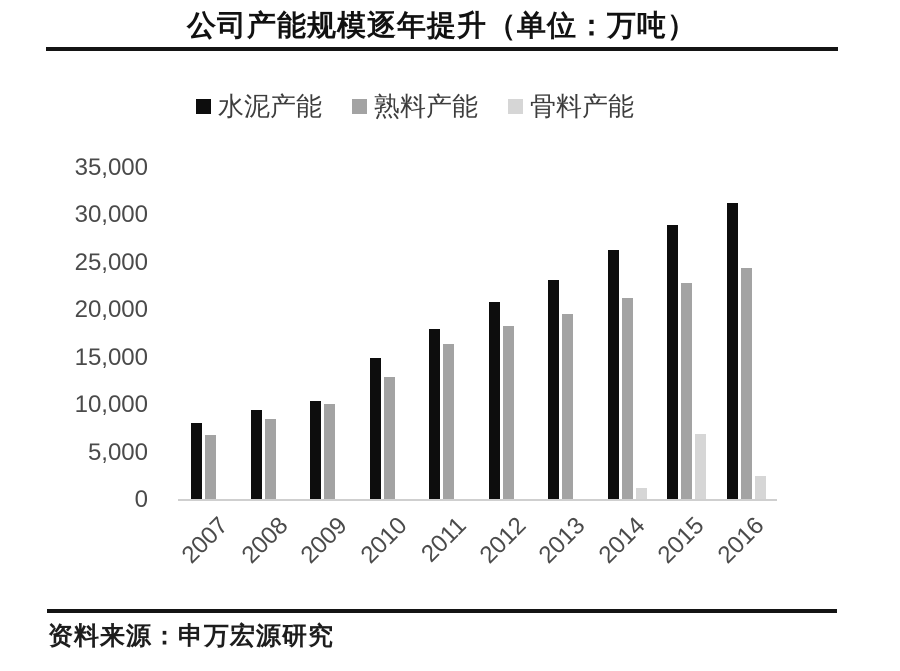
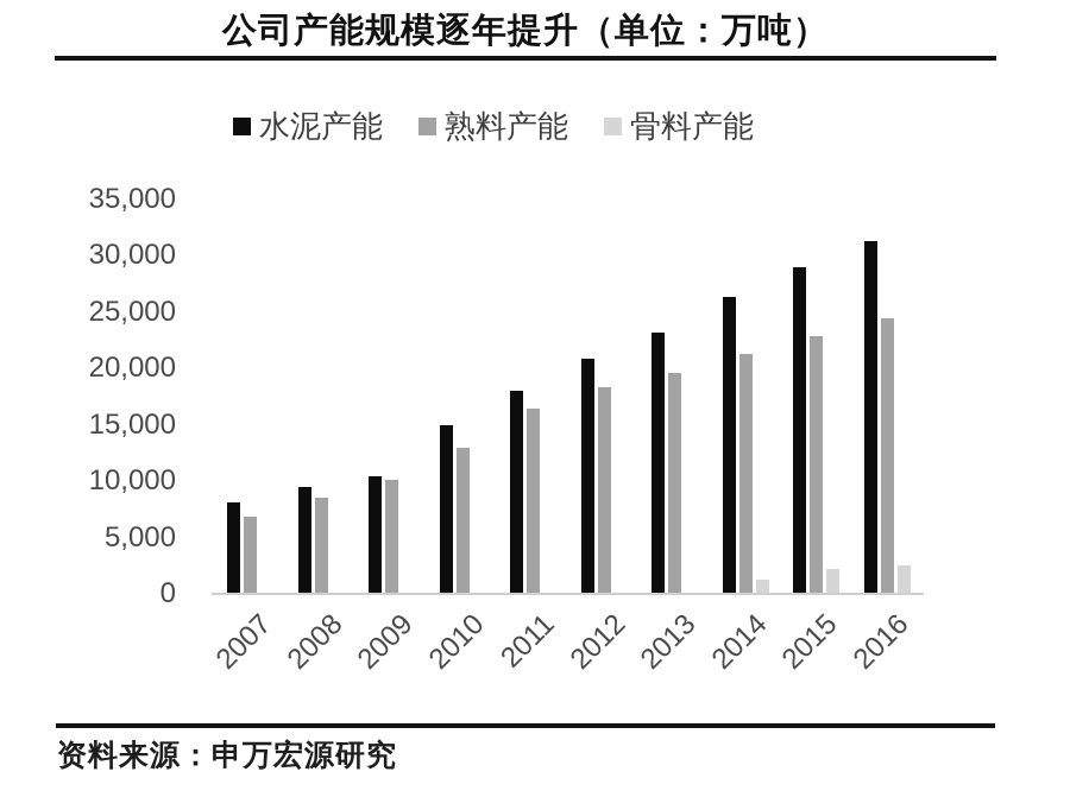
骨料产能/2015: 7000 -> 2000
